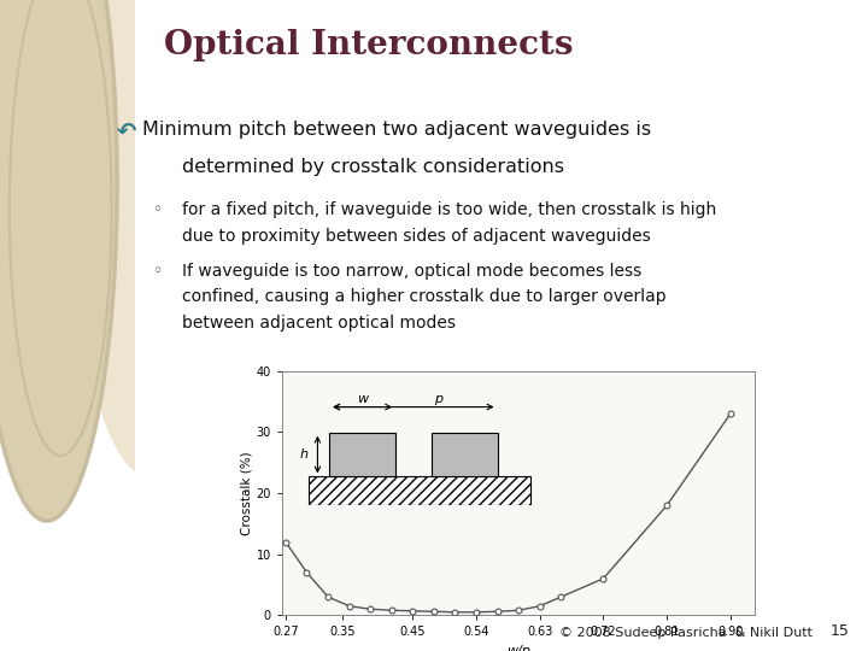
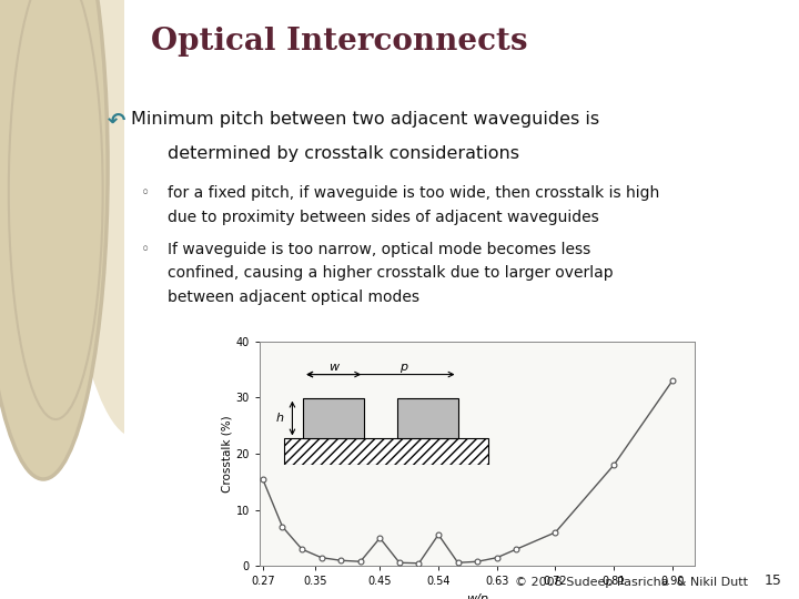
0.27: 12.0 -> 15.4
0.45: 0.7 -> 5.0
0.54: 0.5 -> 5.6
